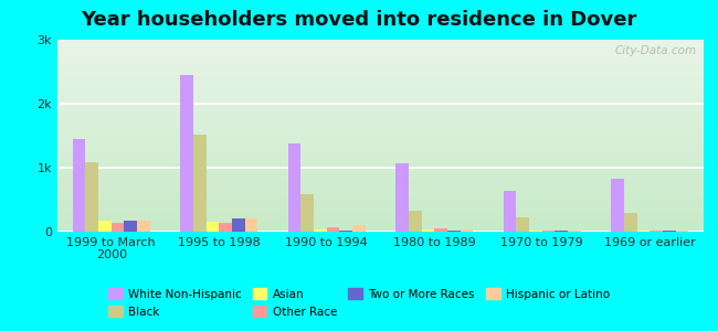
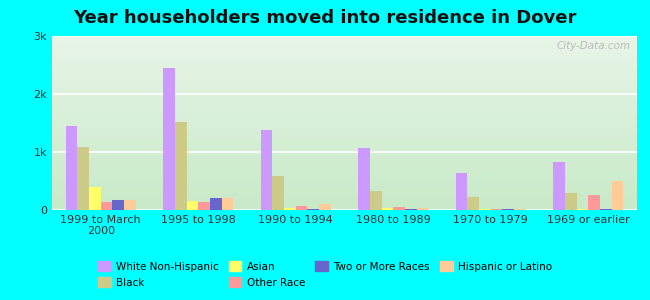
Asian/1999 to March 2000: 0.17k -> 0.40k
Other Race/1969 or earlier: 0.02k -> 0.26k
Hispanic or Latino/1969 or earlier: 0.02k -> 0.50k
